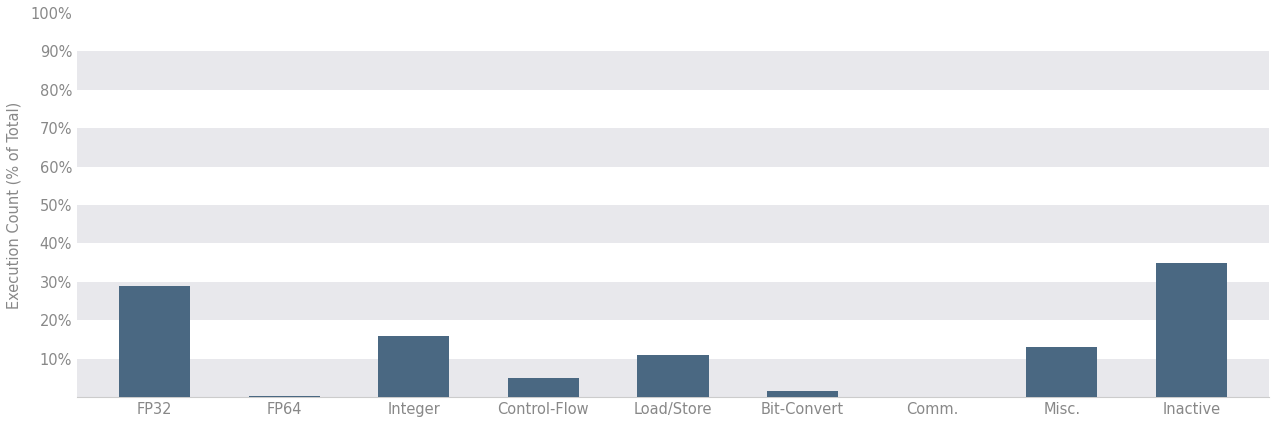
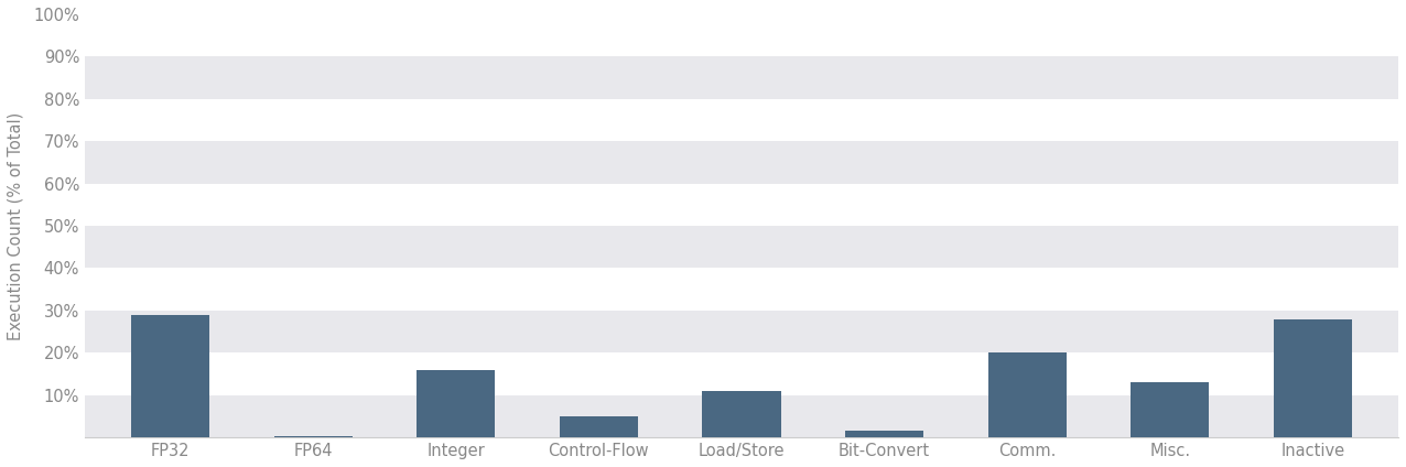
Comm.: 0.1% -> 20.0%
Inactive: 35.0% -> 28.0%
